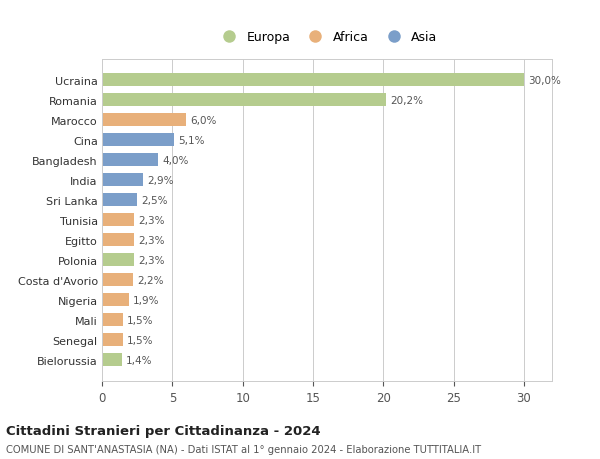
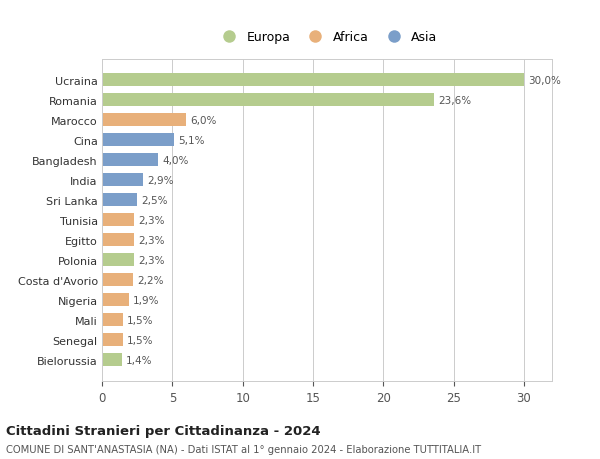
Romania: 20,2% -> 23,6%
